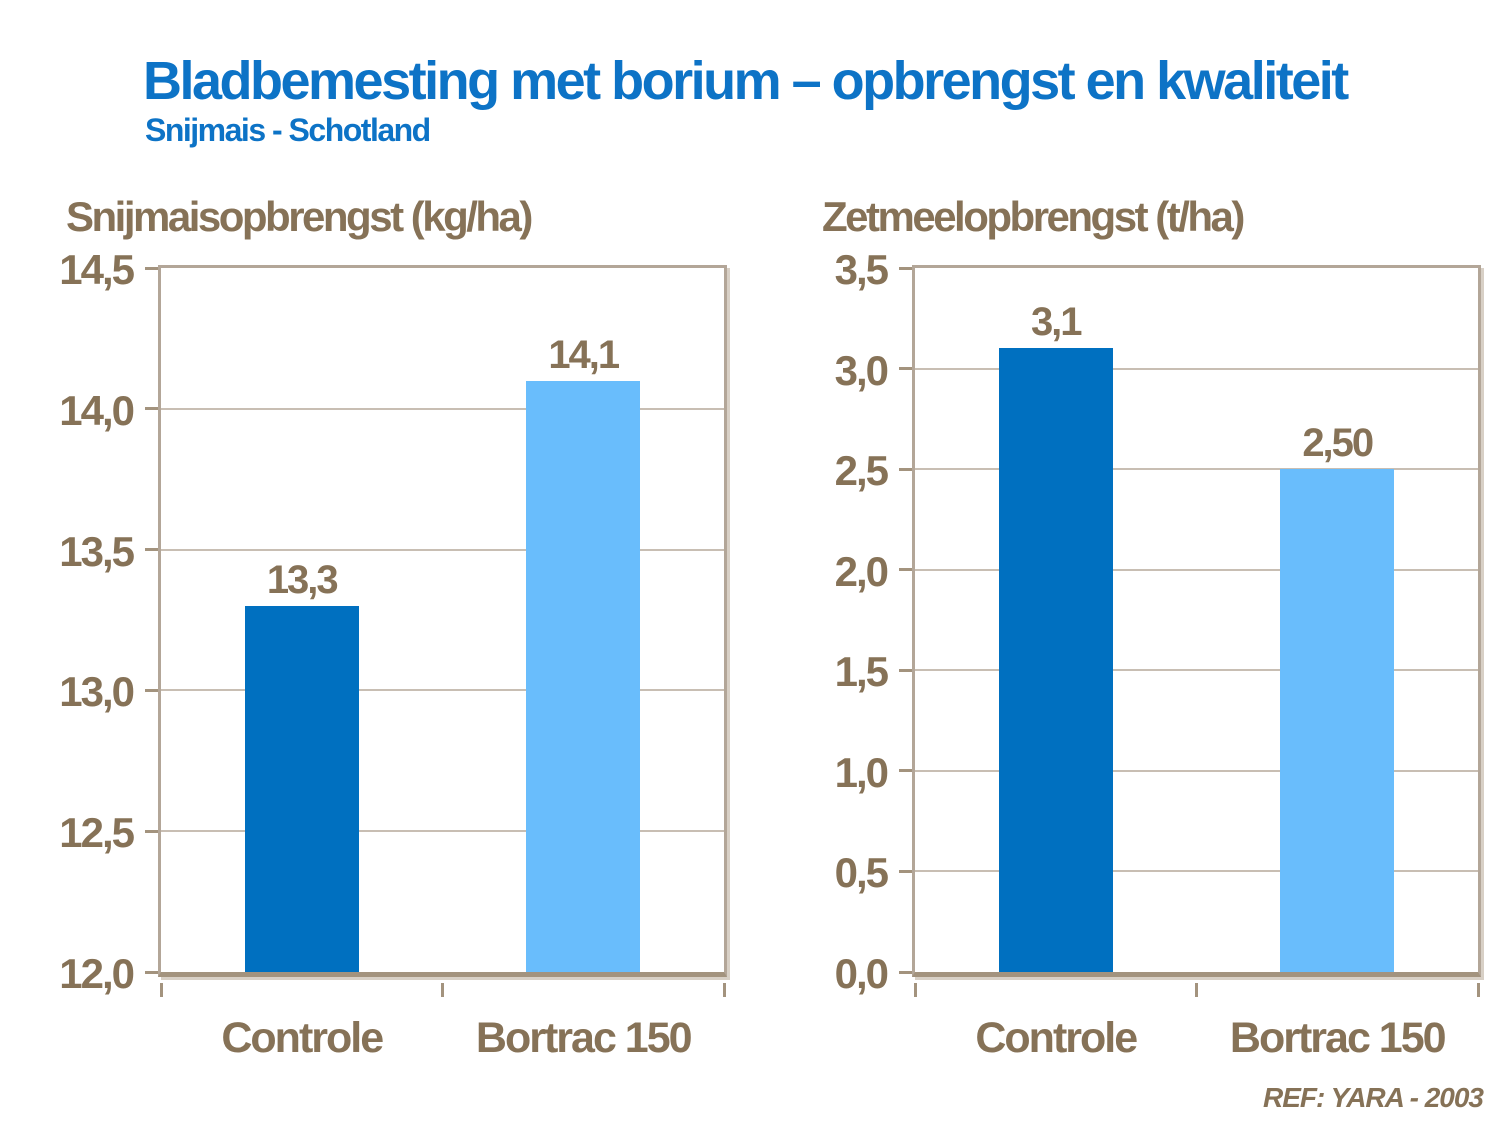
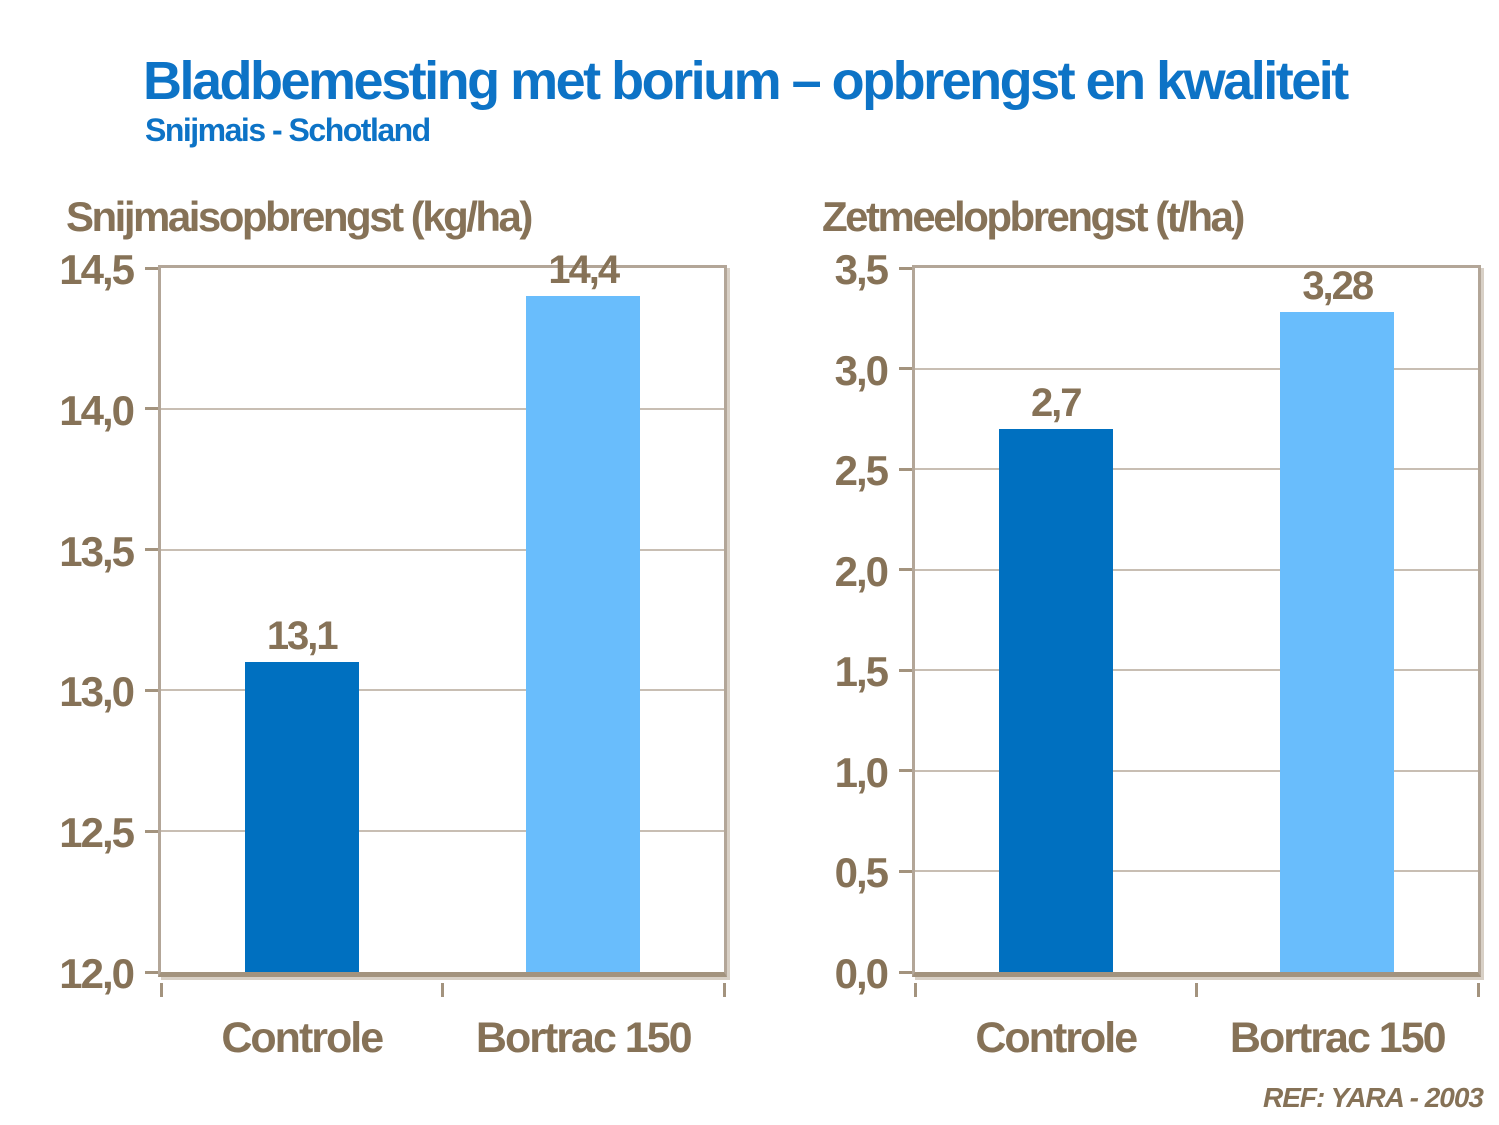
Snijmaisopbrengst (kg/ha)/Controle: 13,3 -> 13,1
Snijmaisopbrengst (kg/ha)/Bortrac 150: 14,1 -> 14,4
Zetmeelopbrengst (t/ha)/Controle: 3,1 -> 2,7
Zetmeelopbrengst (t/ha)/Bortrac 150: 2,50 -> 3,28
